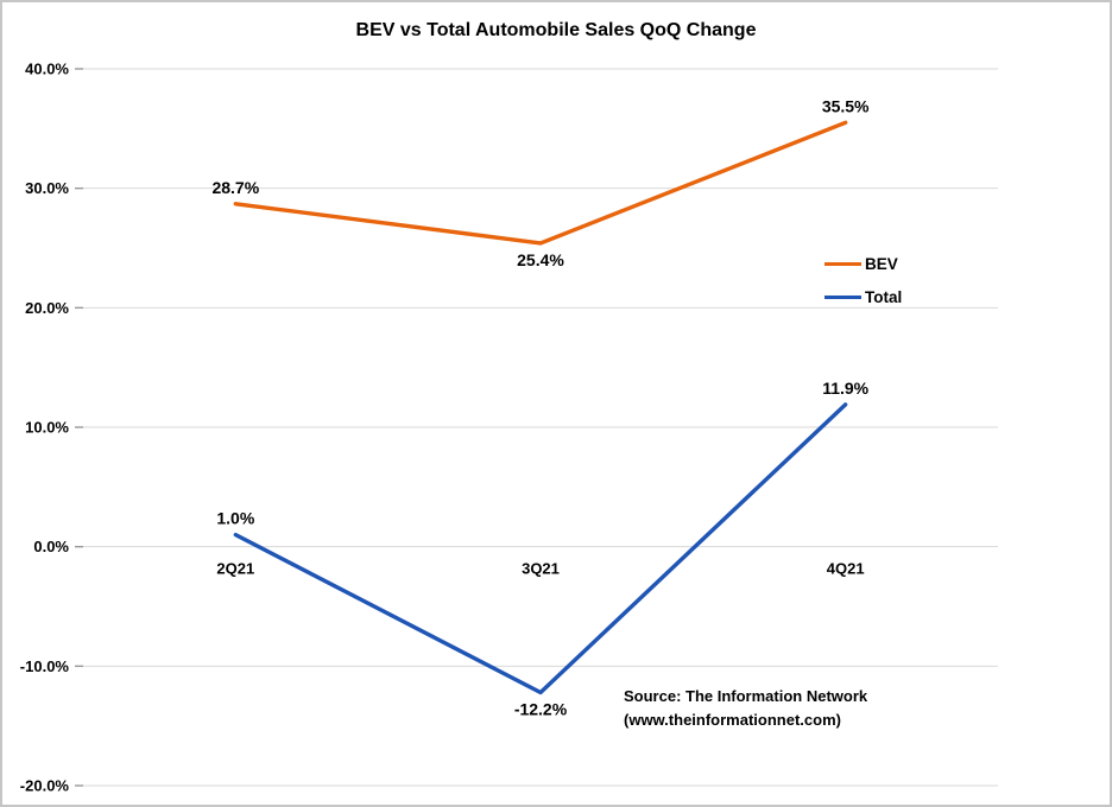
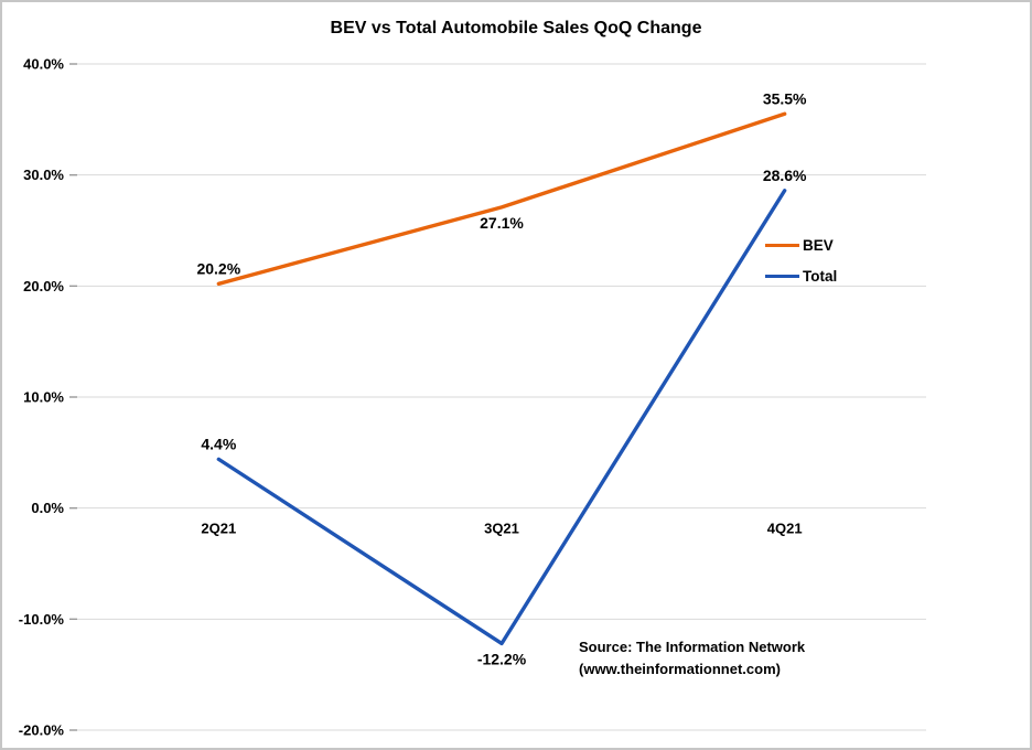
BEV/2Q21: 28.7% -> 20.2%
Total/2Q21: 1.0% -> 4.4%
BEV/3Q21: 25.4% -> 27.1%
Total/4Q21: 11.9% -> 28.6%
